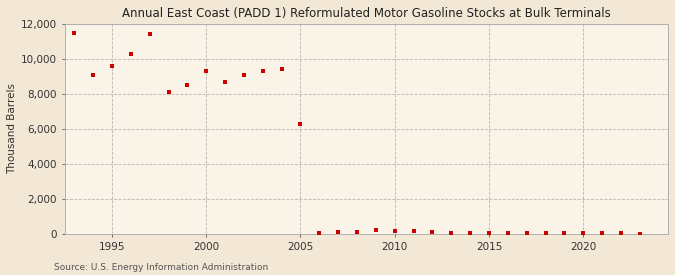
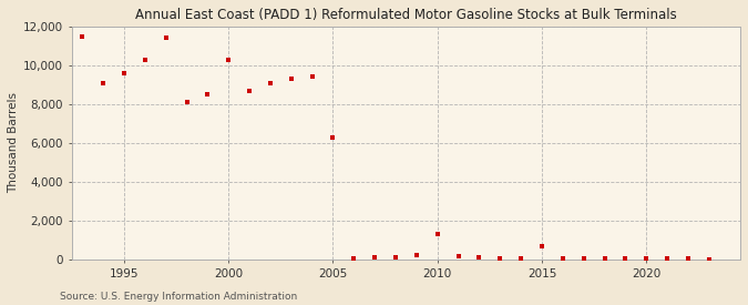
2000: 9,300 -> 10,300
2010: 200 -> 1,300
2015: 0 -> 700
